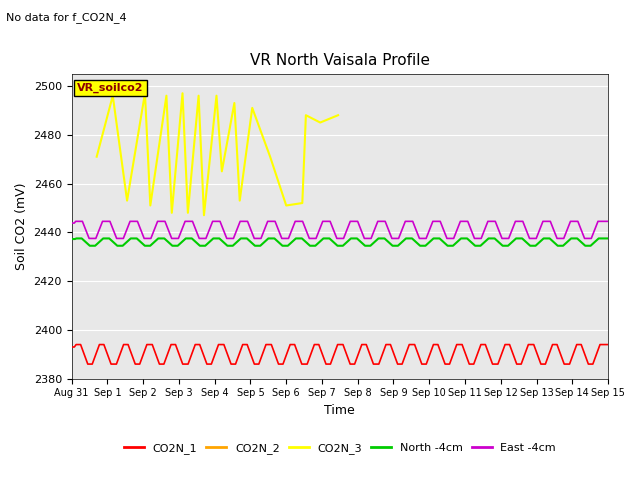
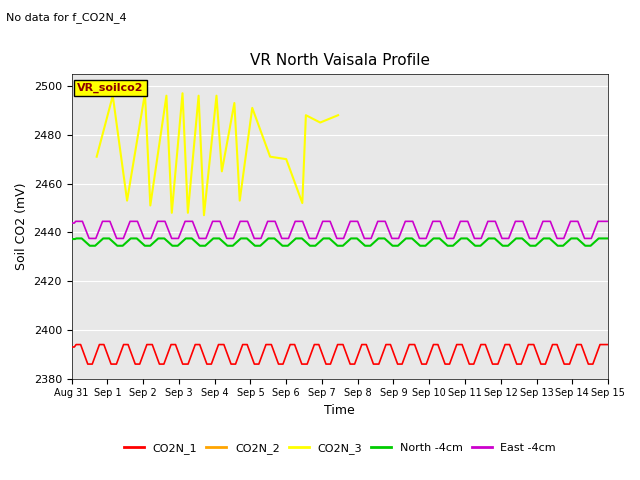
CO2N_3/Sep 6: 2451 -> 2470
